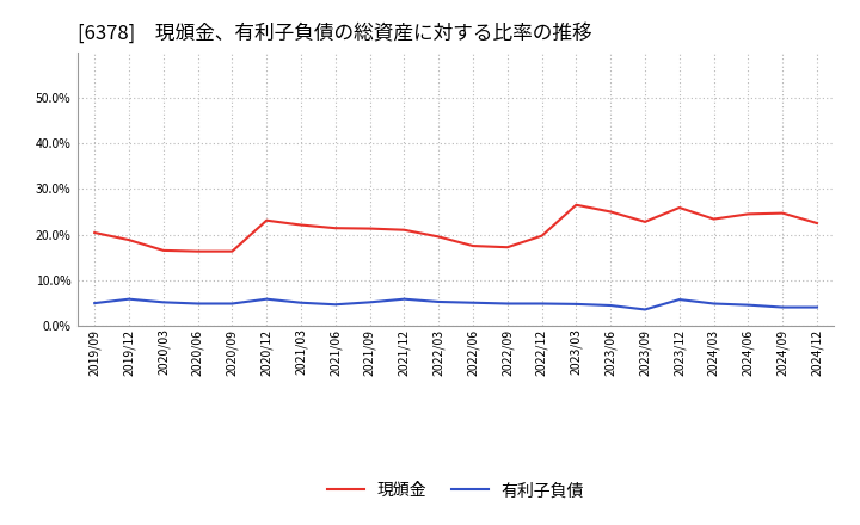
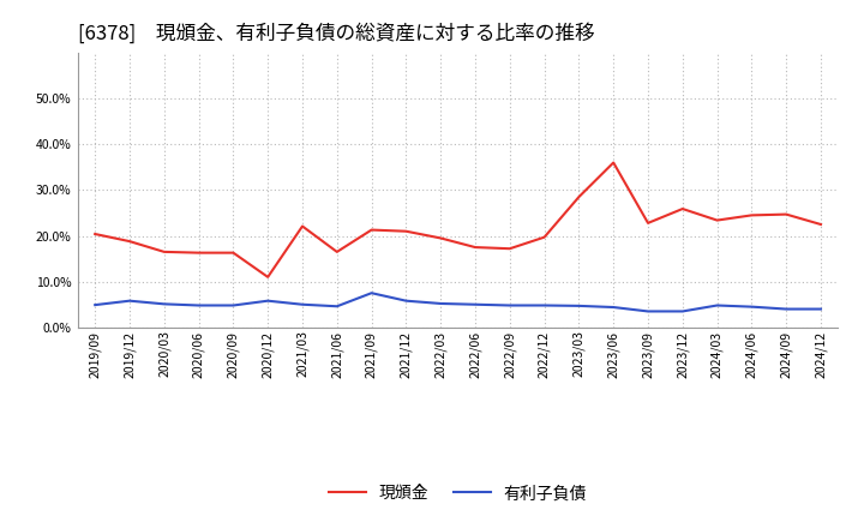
現頒金/2020/12: 23.1% -> 11.0%
現頒金/2021/06: 21.4% -> 16.5%
有利子負債/2021/09: 5.1% -> 7.5%
現頒金/2023/03: 26.5% -> 28.5%
現頒金/2023/06: 25.0% -> 36.0%
有利子負債/2023/12: 5.7% -> 3.5%
